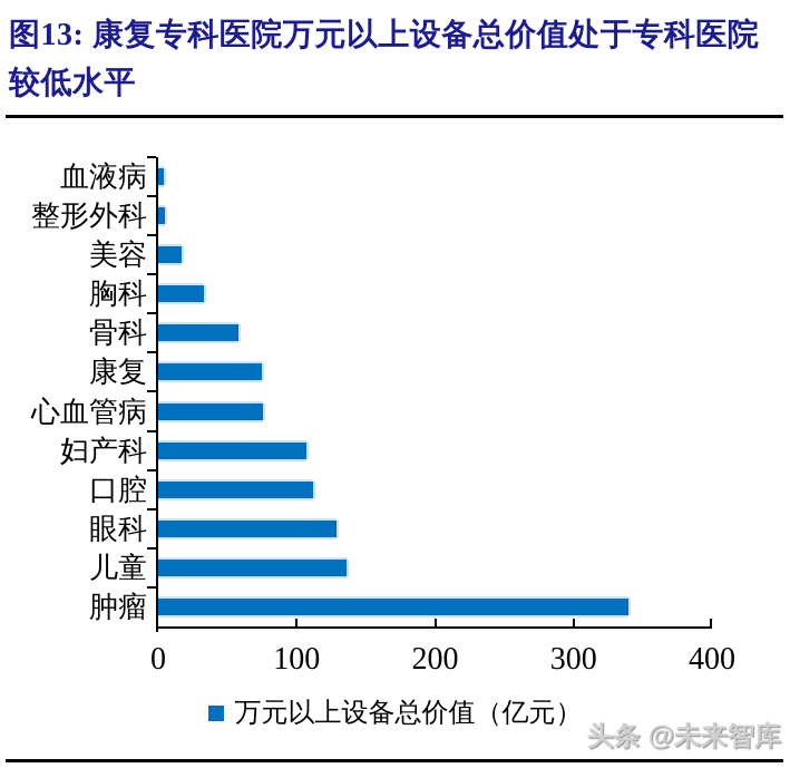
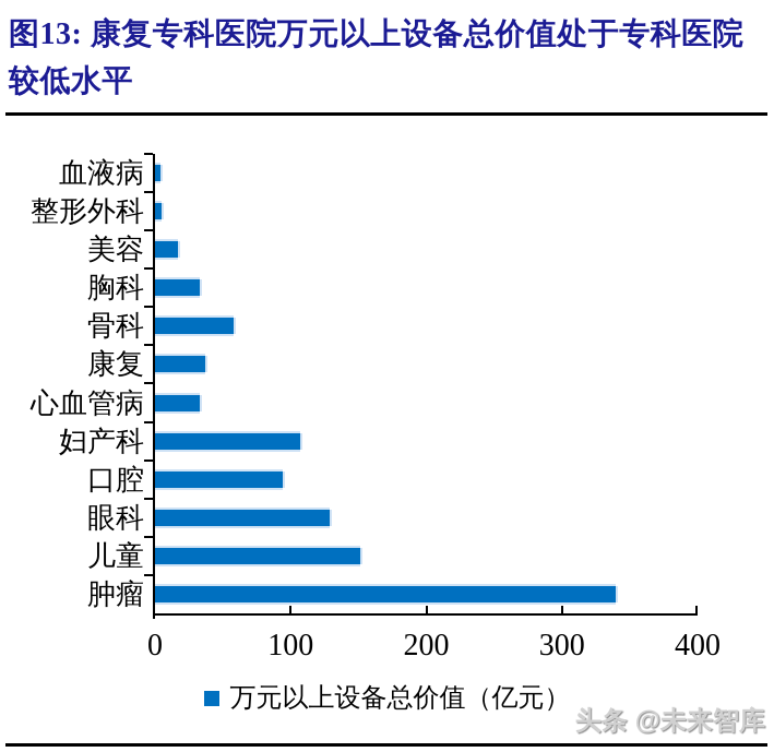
康复: 75 -> 37
心血管病: 76 -> 33
口腔: 112 -> 94
儿童: 136 -> 151
